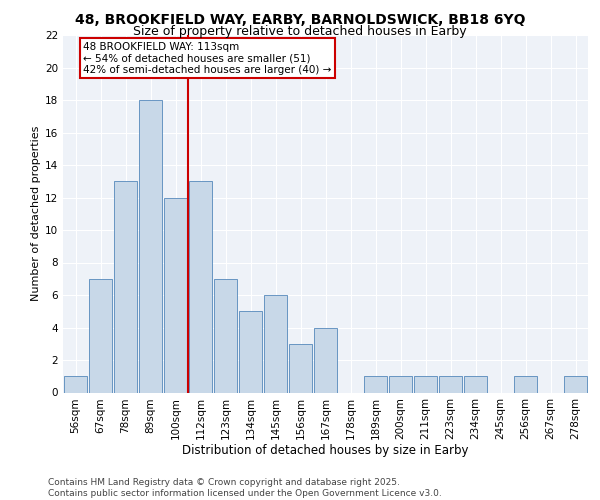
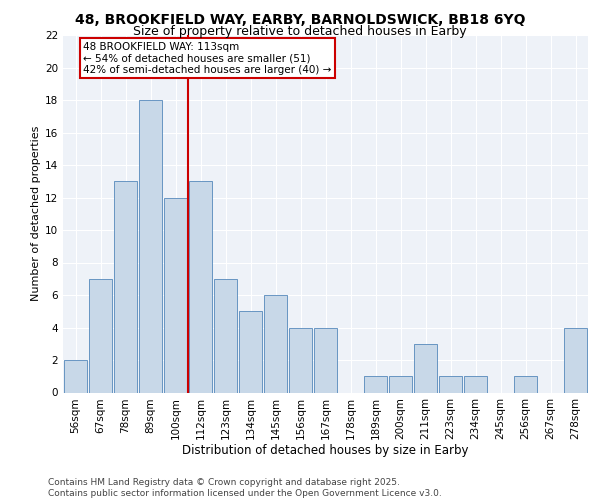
56sqm: 1 -> 2
156sqm: 3 -> 4
211sqm: 1 -> 3
278sqm: 1 -> 4
